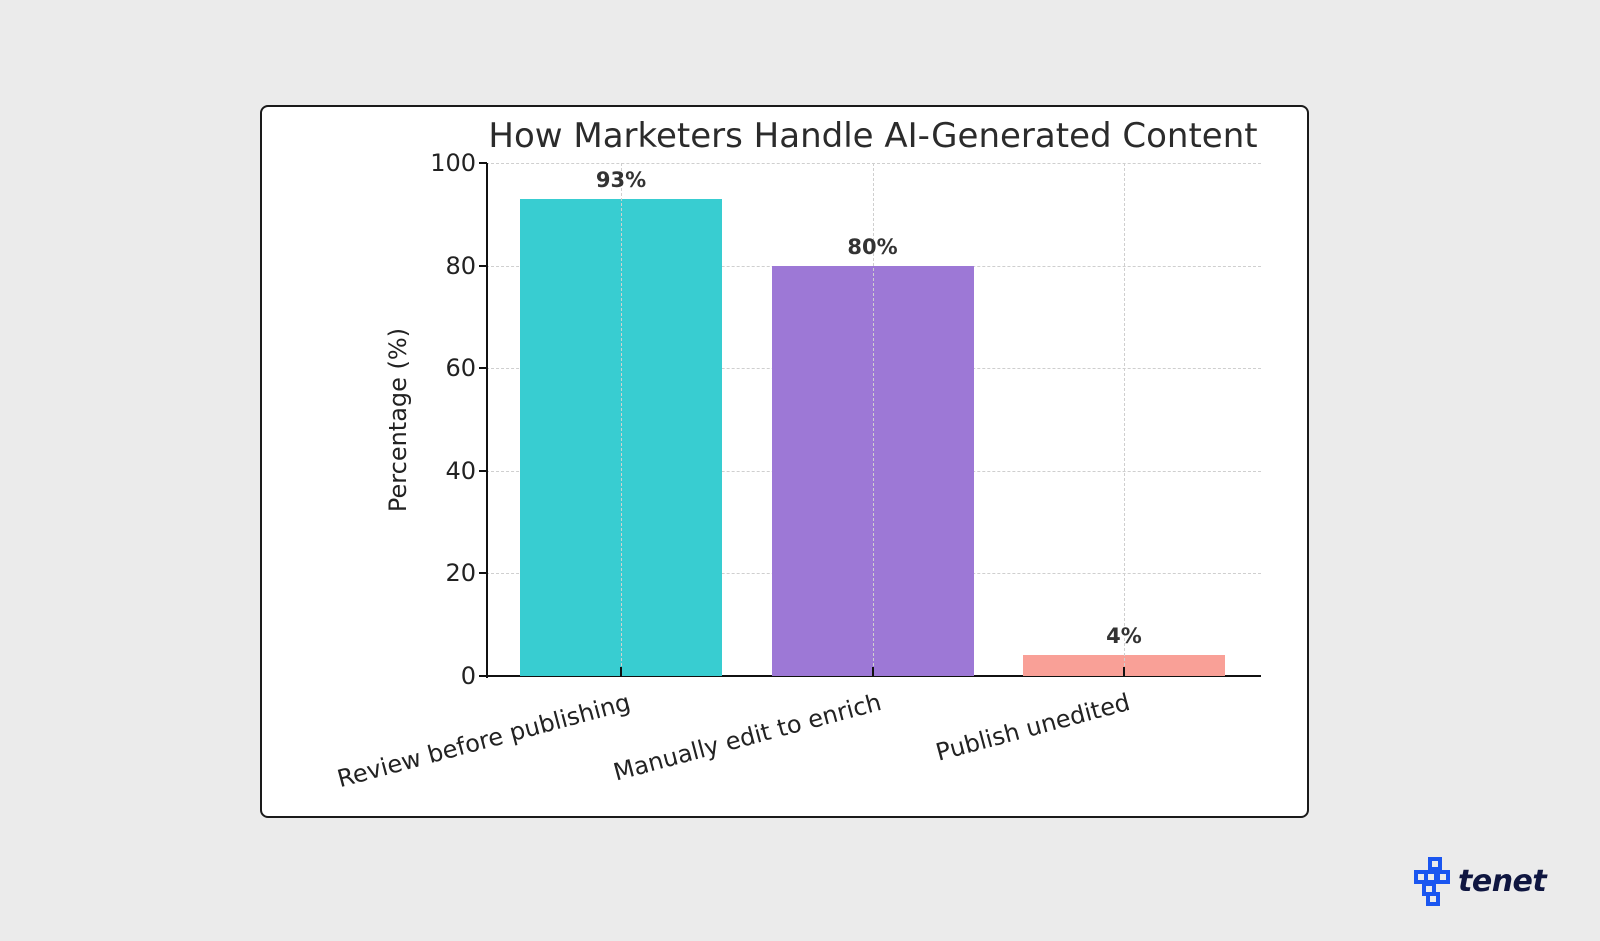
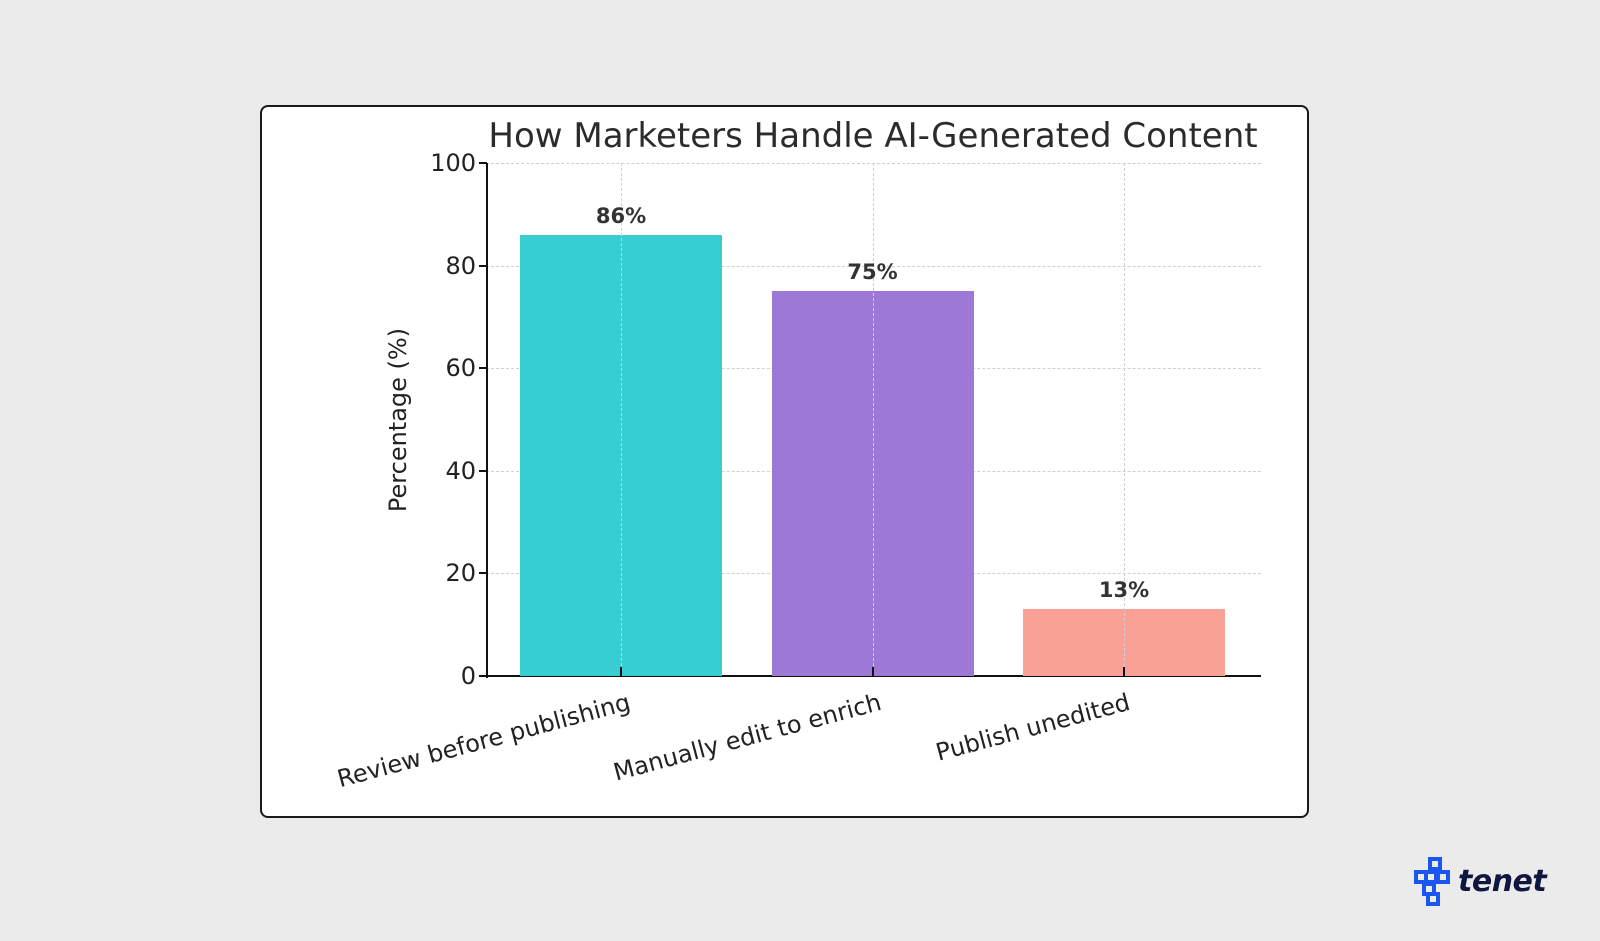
Review before publishing: 93% -> 86%
Manually edit to enrich: 80% -> 75%
Publish unedited: 4% -> 13%
